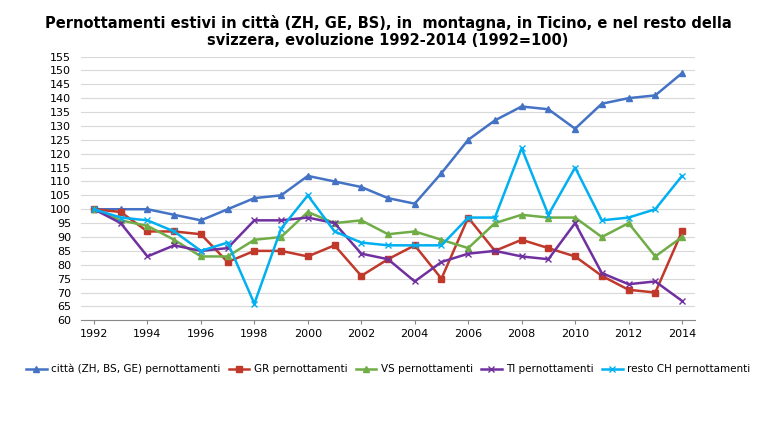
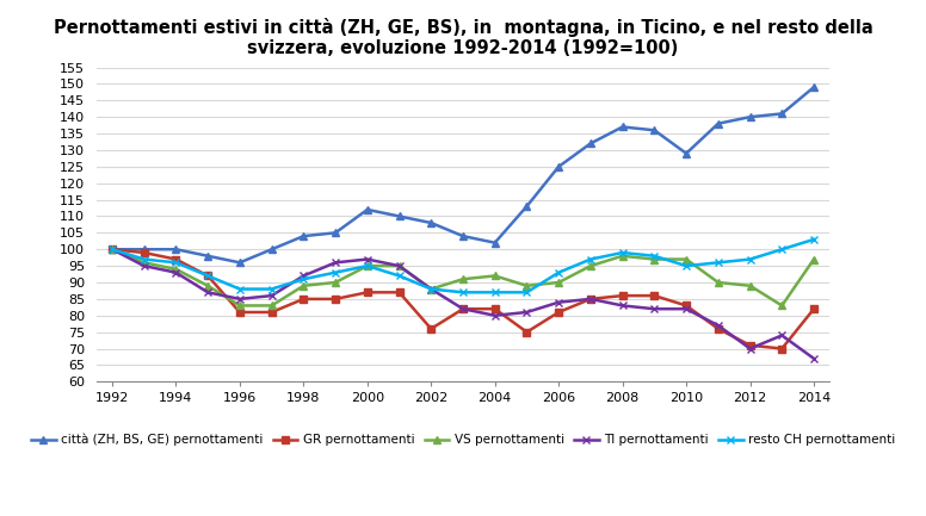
GR pernottamenti/1994: 92 -> 97
TI pernottamenti/1994: 83 -> 93
GR pernottamenti/1996: 91 -> 81
resto CH pernottamenti/1996: 85 -> 88
TI pernottamenti/1998: 96 -> 92
resto CH pernottamenti/1998: 66 -> 91
GR pernottamenti/2000: 83 -> 87
VS pernottamenti/2000: 99 -> 95
resto CH pernottamenti/2000: 105 -> 95
VS pernottamenti/2002: 96 -> 88
TI pernottamenti/2002: 84 -> 88
GR pernottamenti/2004: 87 -> 82
TI pernottamenti/2004: 74 -> 80
GR pernottamenti/2006: 97 -> 81
VS pernottamenti/2006: 86 -> 90
resto CH pernottamenti/2006: 97 -> 93
GR pernottamenti/2008: 89 -> 86
resto CH pernottamenti/2008: 122 -> 99
TI pernottamenti/2010: 95 -> 82
resto CH pernottamenti/2010: 115 -> 95
VS pernottamenti/2012: 95 -> 89
TI pernottamenti/2012: 73 -> 70
GR pernottamenti/2014: 92 -> 82
VS pernottamenti/2014: 90 -> 97
resto CH pernottamenti/2014: 112 -> 103
